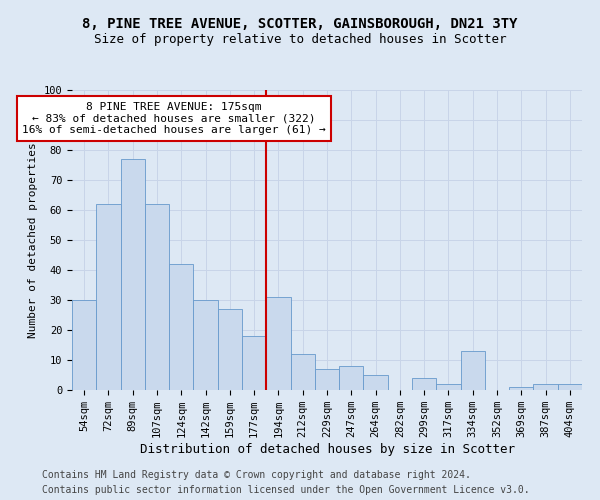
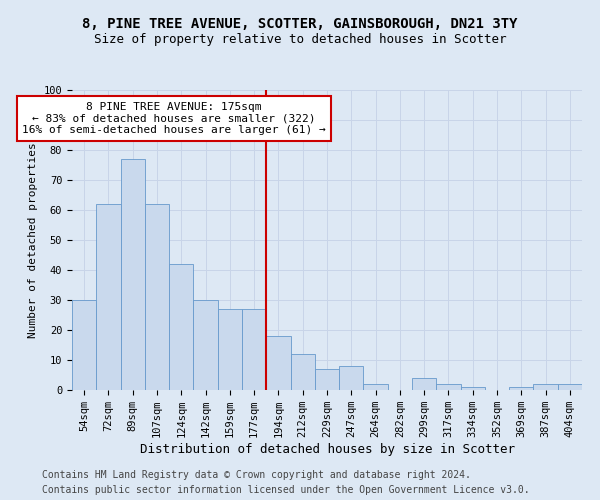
177sqm: 18 -> 27
194sqm: 31 -> 18
264sqm: 5 -> 2
334sqm: 13 -> 1
